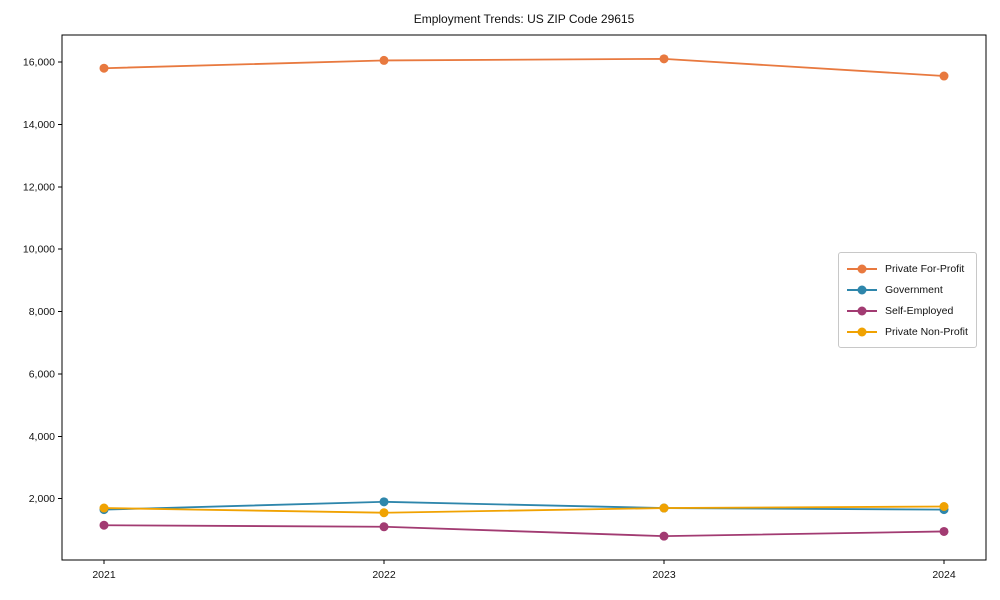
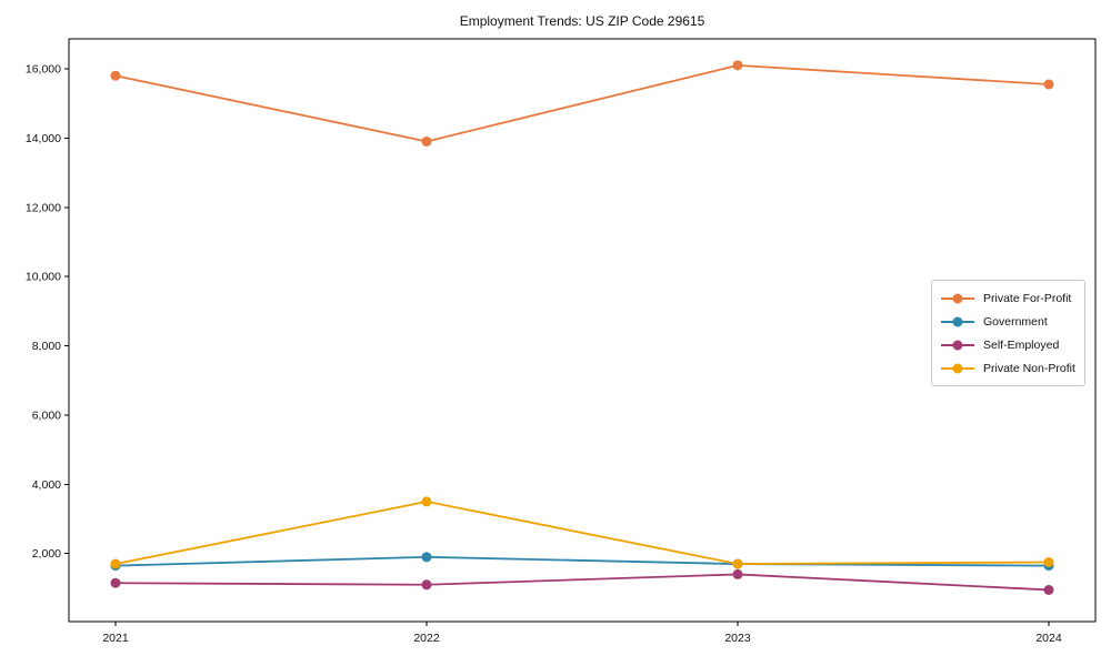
Private For-Profit/2022: 16000 -> 13900
Private Non-Profit/2022: 1600 -> 3500
Self-Employed/2023: 800 -> 1400
